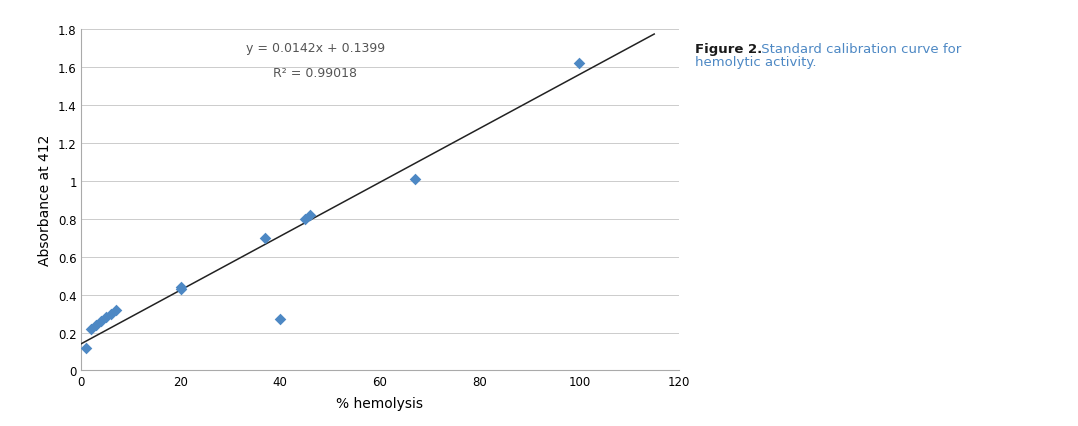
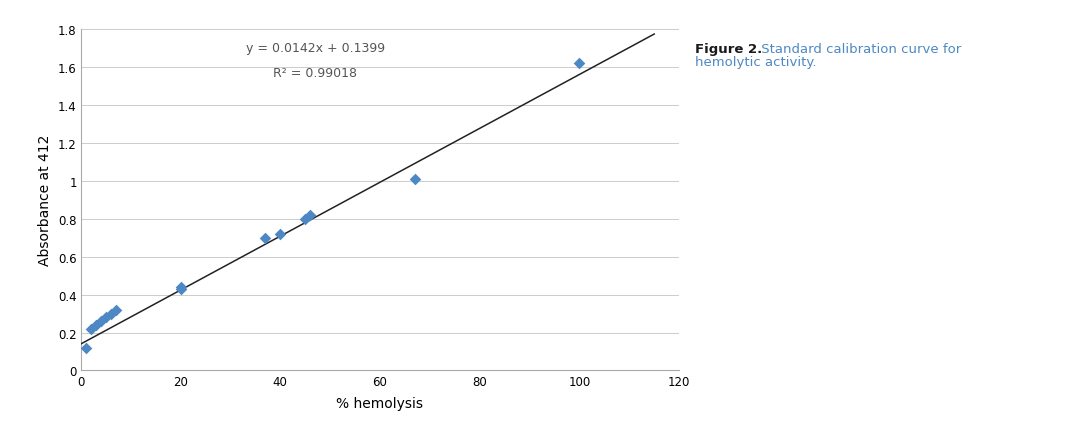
40: 0.27 -> 0.72
